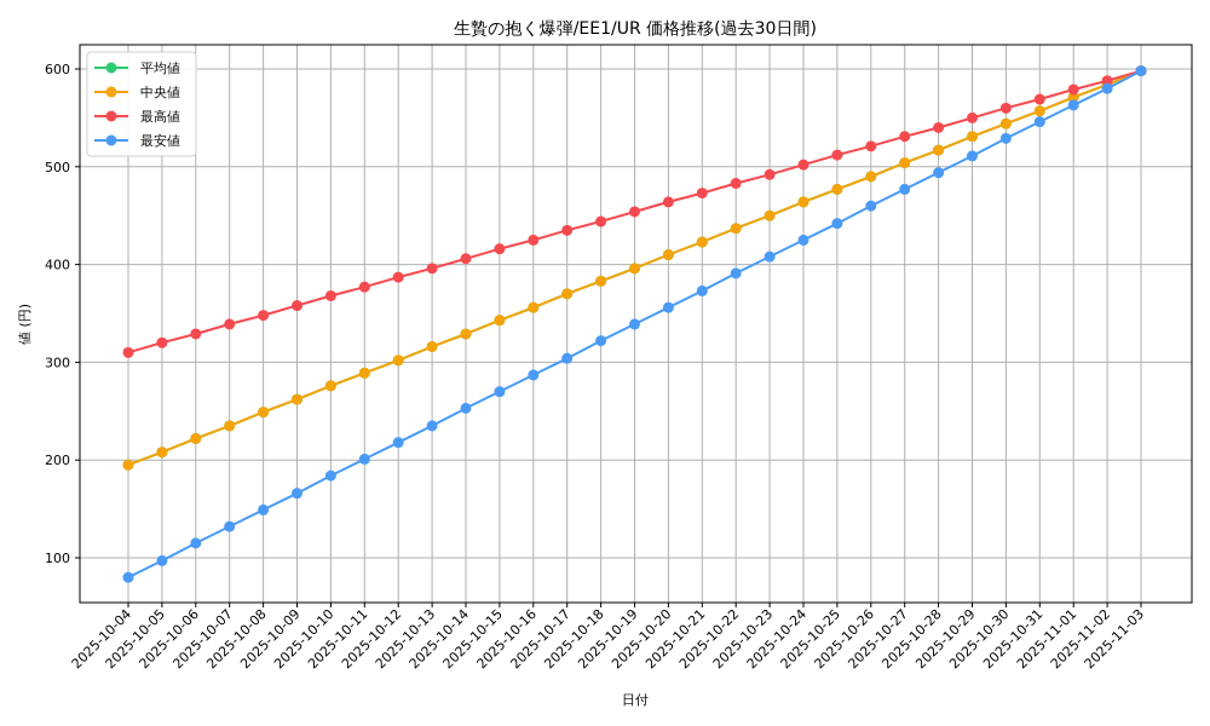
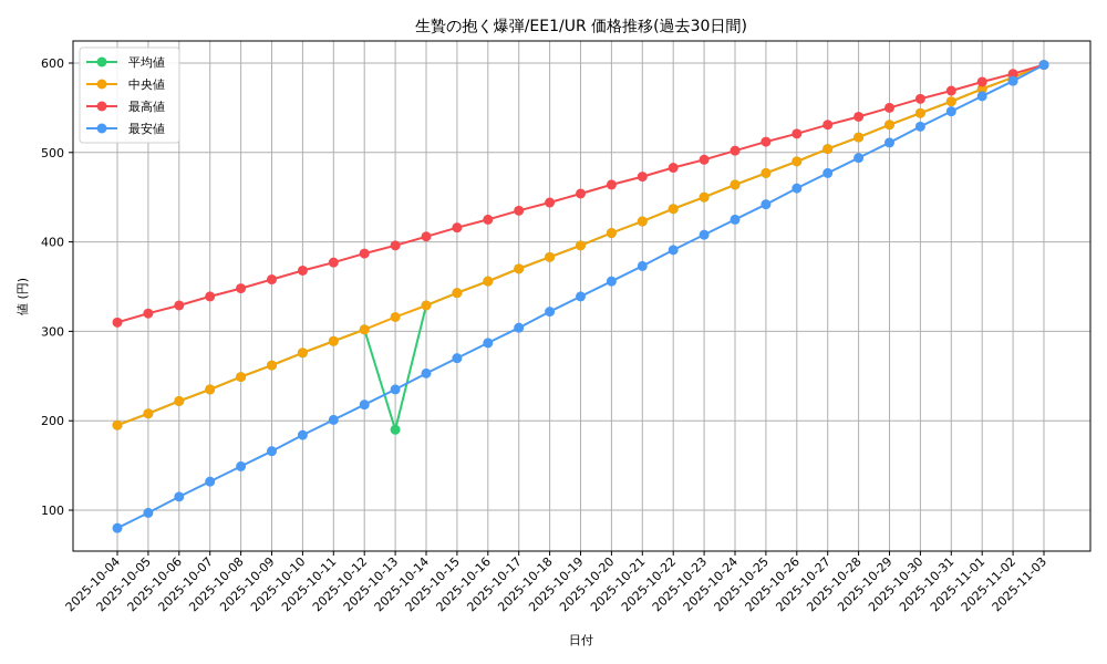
平均値/2025-10-13: 320 -> 190
